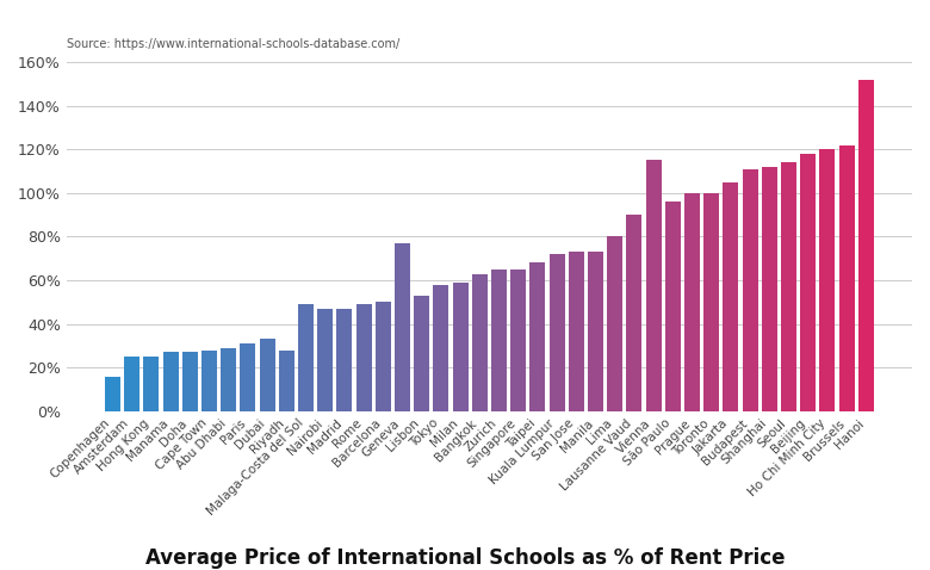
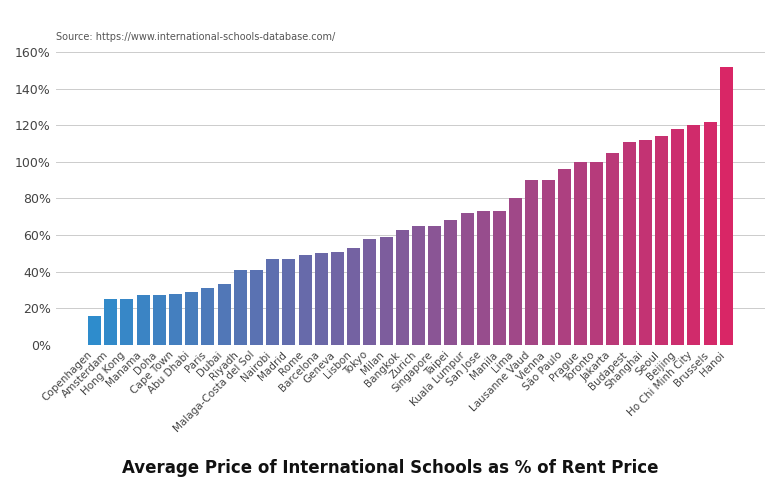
Riyadh: 28% -> 41%
Malaga-Costa del Sol: 49% -> 41%
Geneva: 77% -> 51%
Vienna: 115% -> 90%
